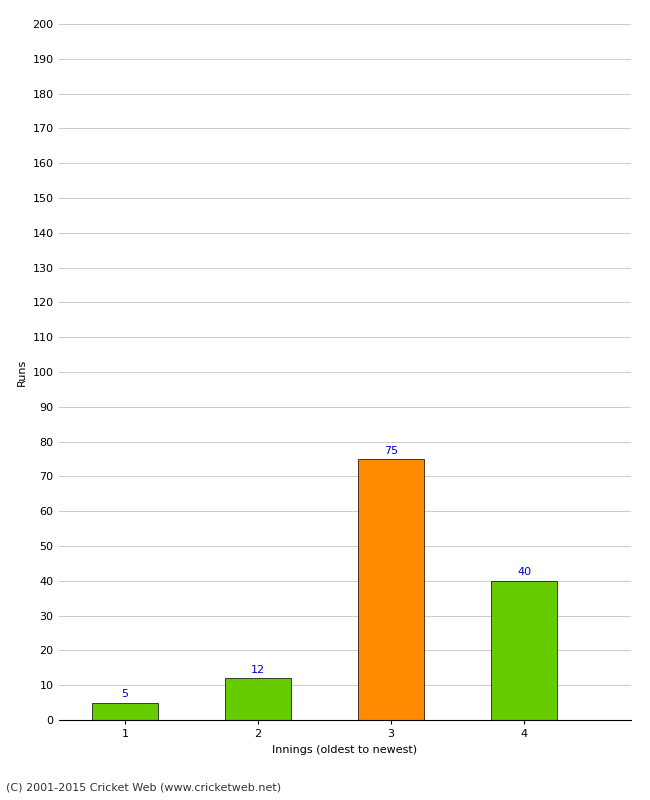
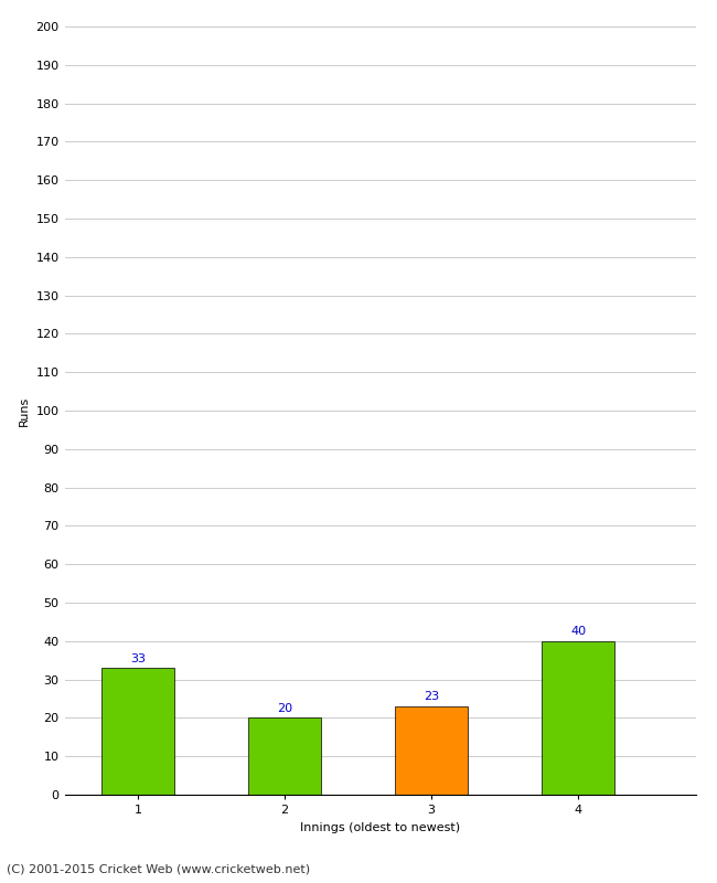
1: 5 -> 33
2: 12 -> 20
3: 75 -> 23
